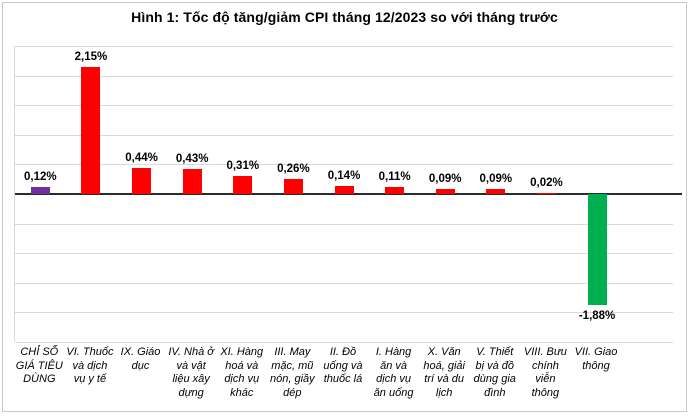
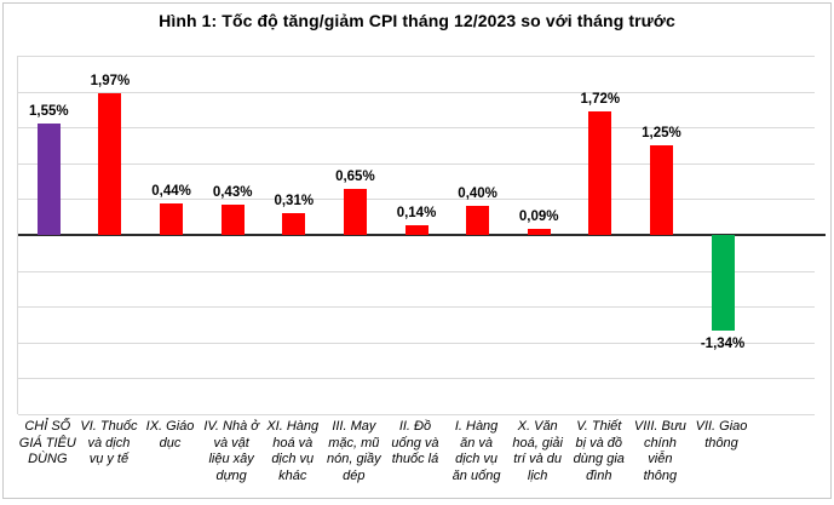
CHỈ SỐ GIÁ TIÊU DÙNG: 0,12% -> 1,55%
VI. Thuốc và dịch vụ y tế: 2,15% -> 1,97%
III. May mặc, mũ nón, giầy dép: 0,26% -> 0,65%
I. Hàng ăn và dịch vụ ăn uống: 0,11% -> 0,40%
V. Thiết bị và đồ dùng gia đình: 0,09% -> 1,72%
VIII. Bưu chính viễn thông: 0,02% -> 1,25%
VII. Giao thông: -1,88% -> -1,34%
